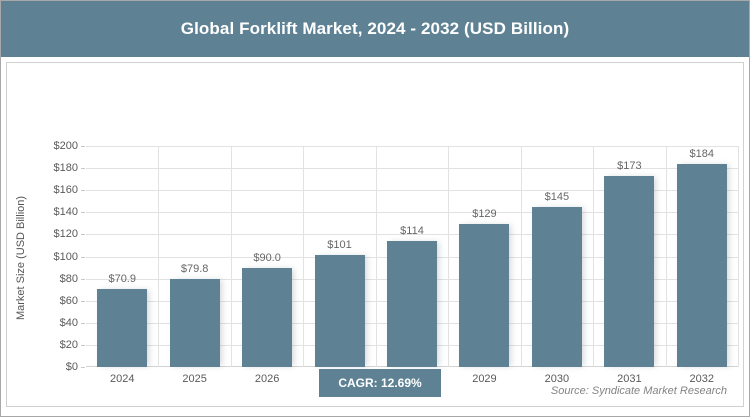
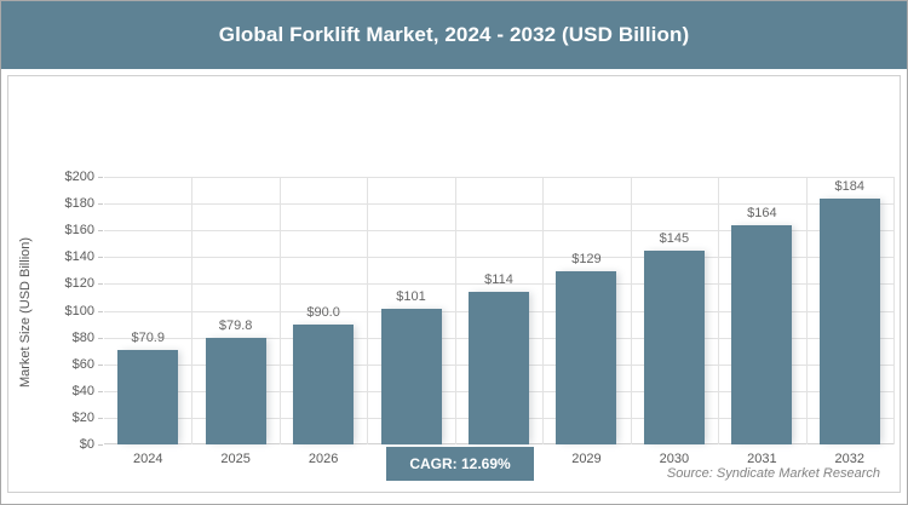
2031: $173 -> $164
